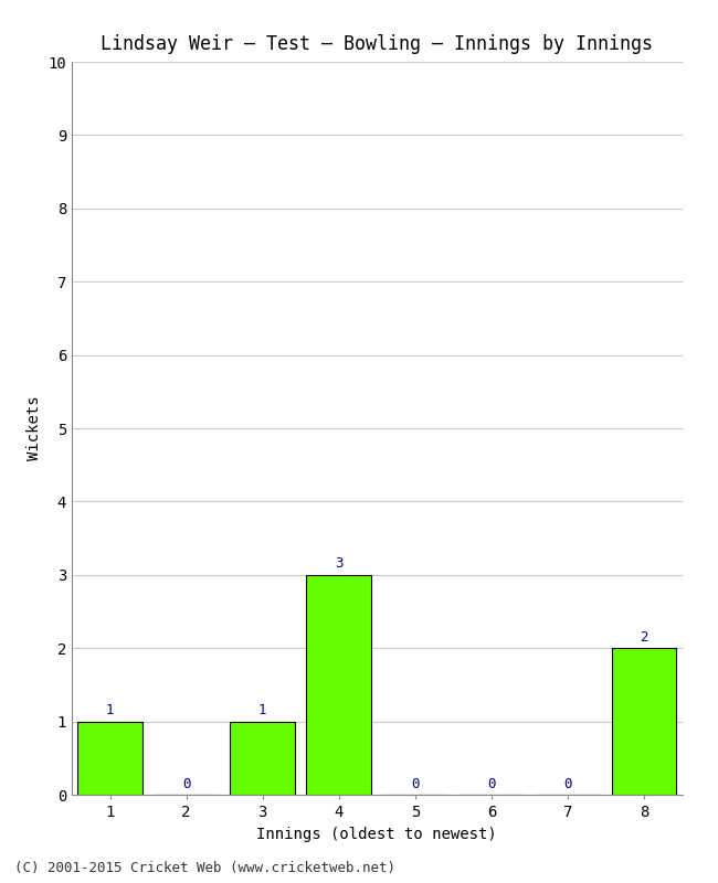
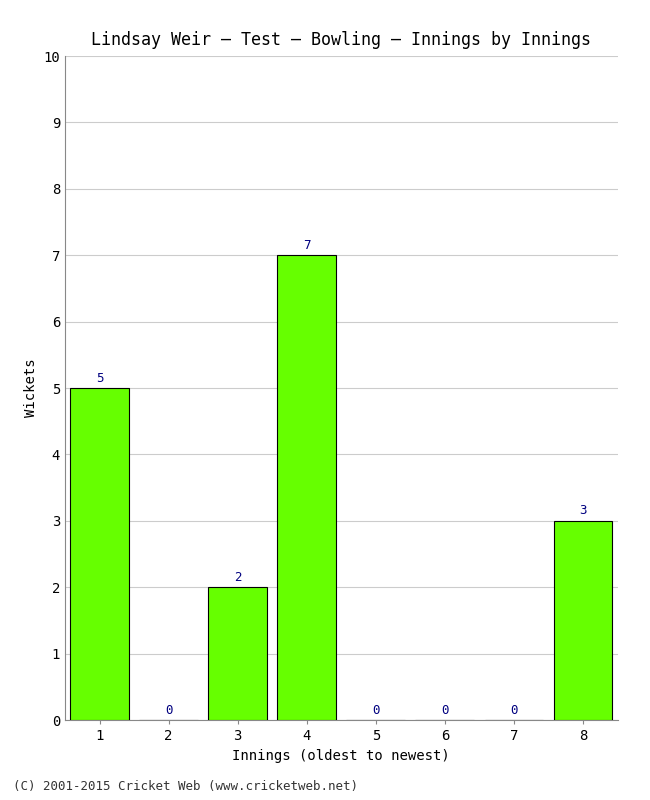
1: 1 -> 5
3: 1 -> 2
4: 3 -> 7
8: 2 -> 3
